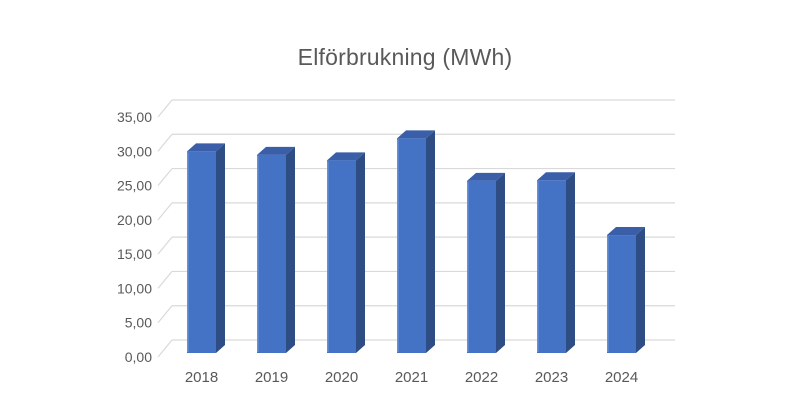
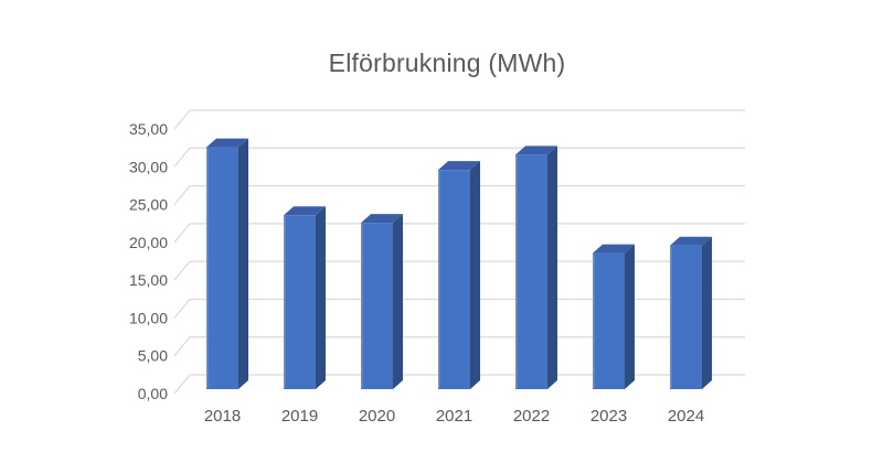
2018: 29 -> 32
2019: 29 -> 23
2020: 28 -> 22
2021: 31 -> 29
2022: 25 -> 31
2023: 25 -> 18
2024: 17 -> 19
